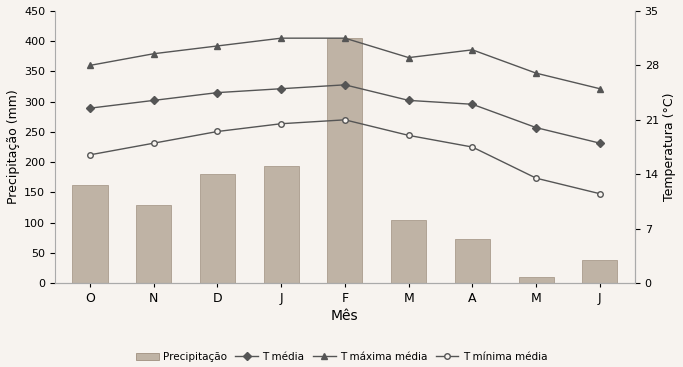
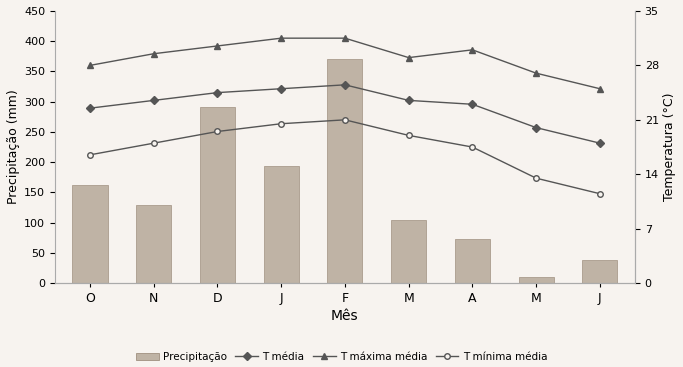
Precipitação/D: 180 -> 292
Precipitação/F: 406 -> 370
